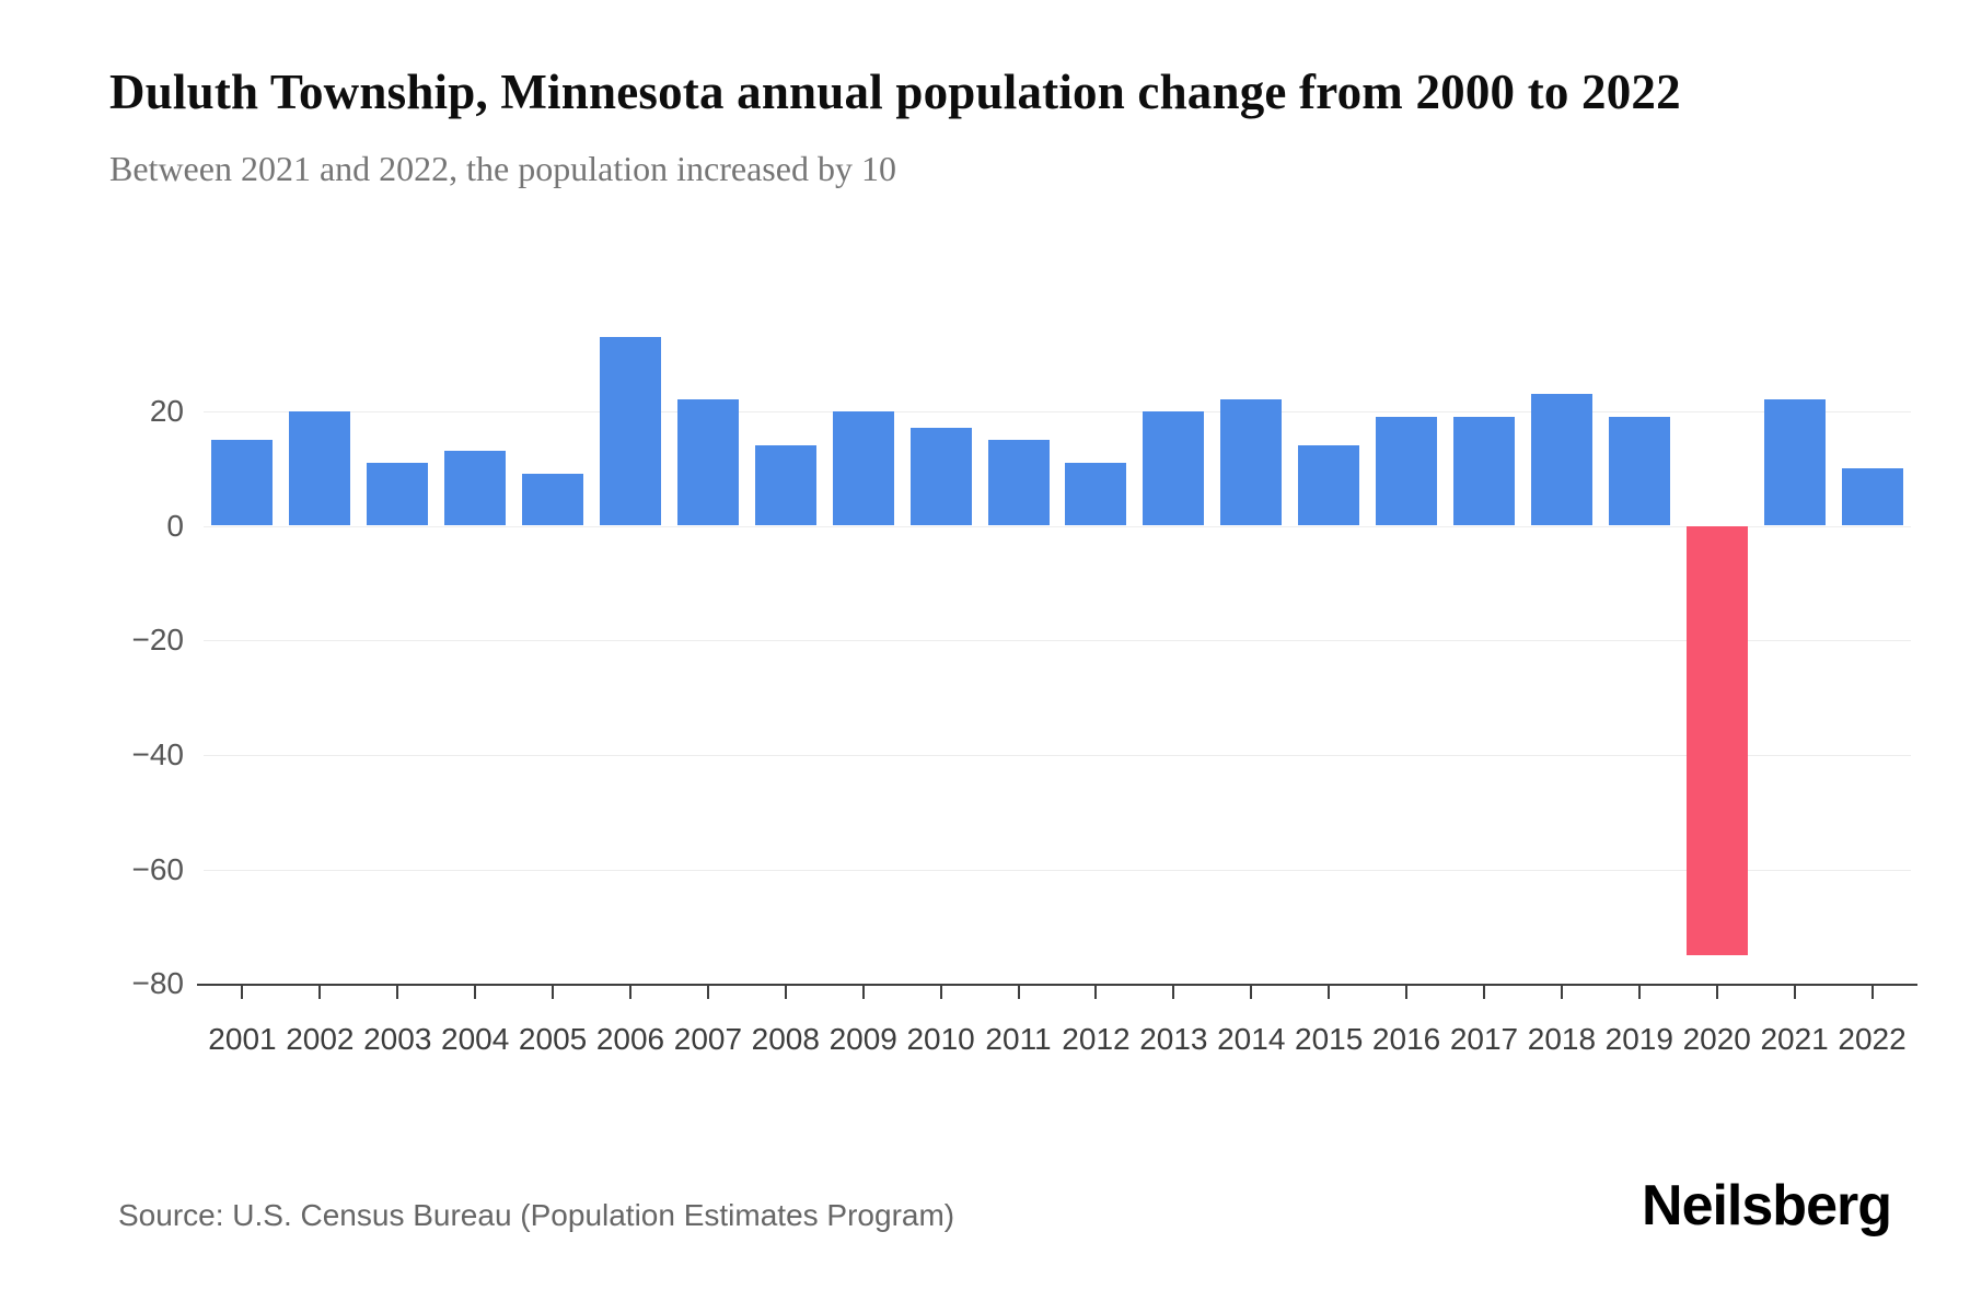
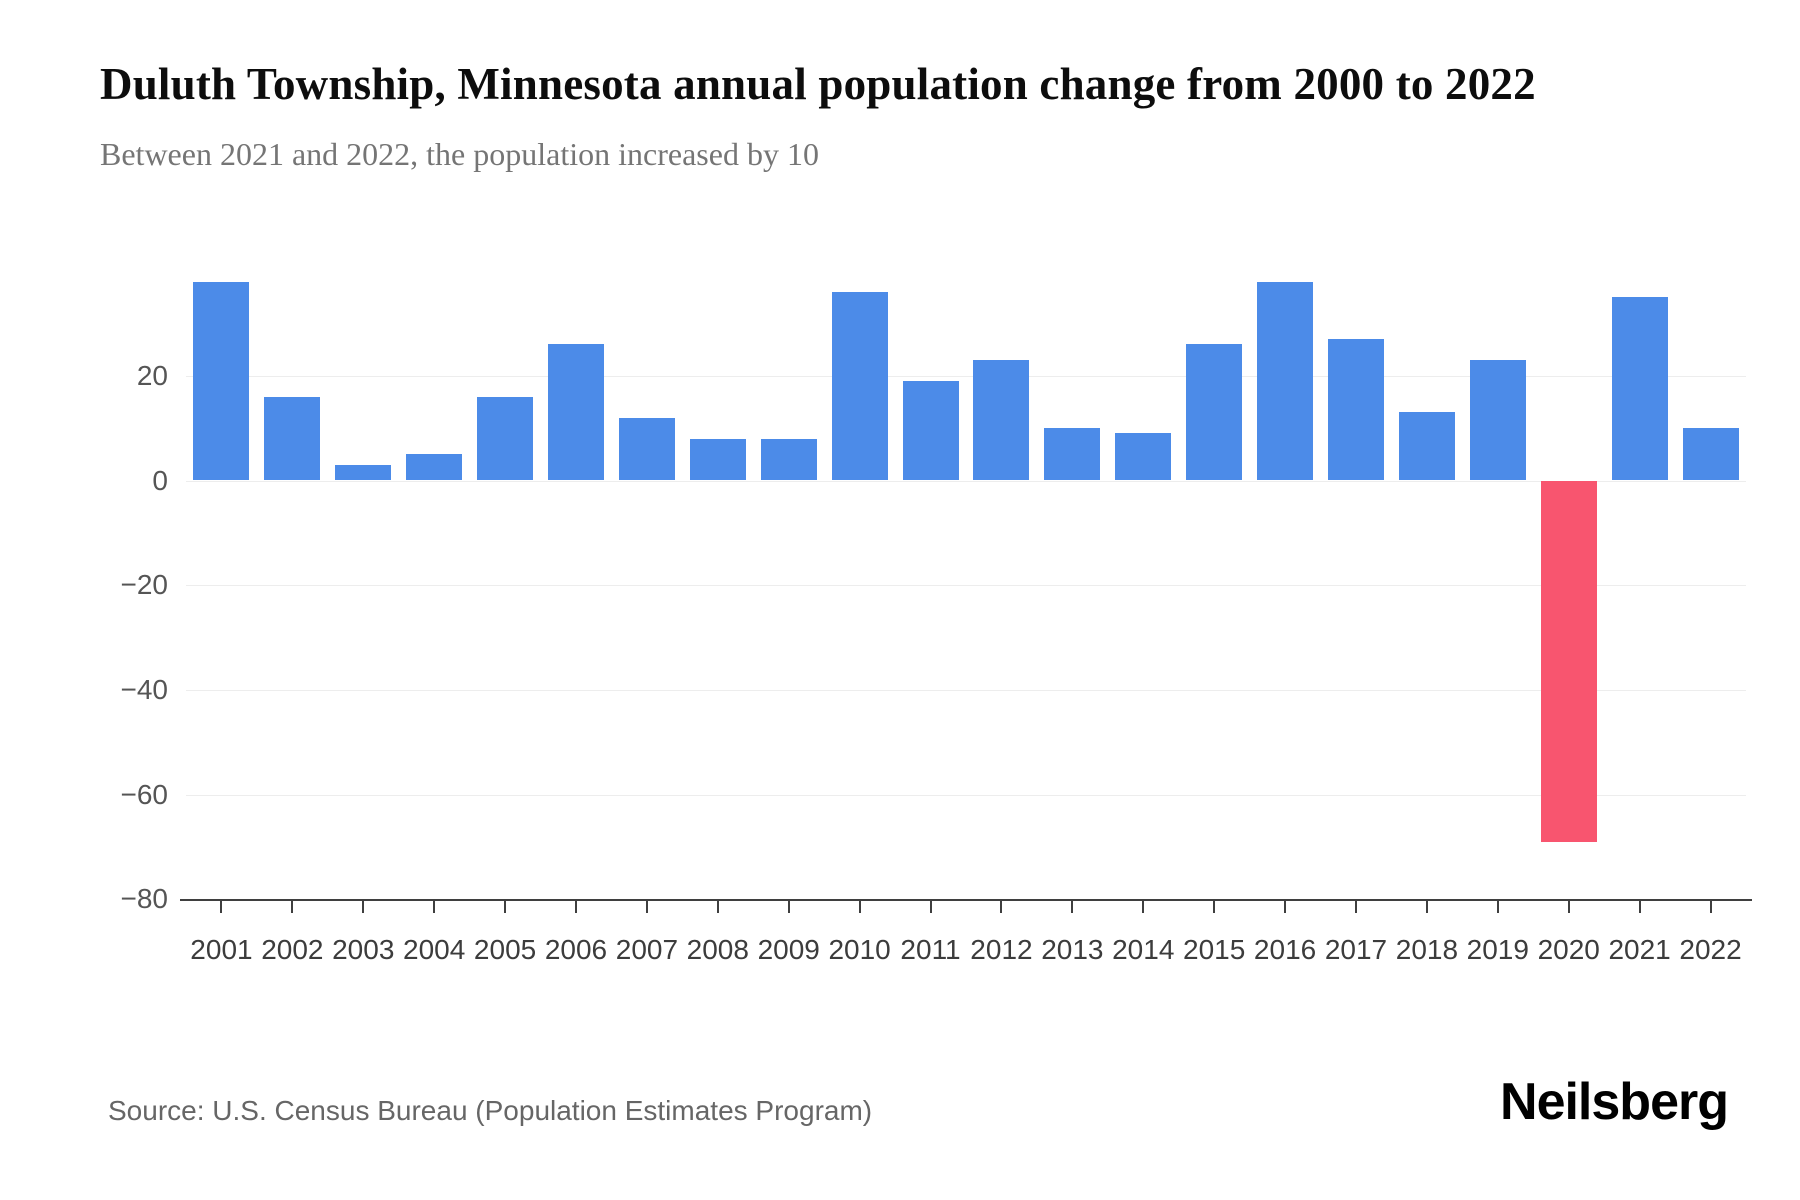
2001: 15 -> 38
2002: 20 -> 16
2003: 11 -> 3
2004: 13 -> 5
2005: 9 -> 16
2006: 33 -> 26
2007: 22 -> 12
2008: 14 -> 8
2009: 20 -> 8
2010: 17 -> 36
2011: 15 -> 19
2012: 11 -> 23
2013: 20 -> 10
2014: 22 -> 9
2015: 14 -> 26
2016: 19 -> 38
2017: 19 -> 27
2018: 23 -> 13
2019: 19 -> 23
2020: -75 -> -69
2021: 22 -> 35
